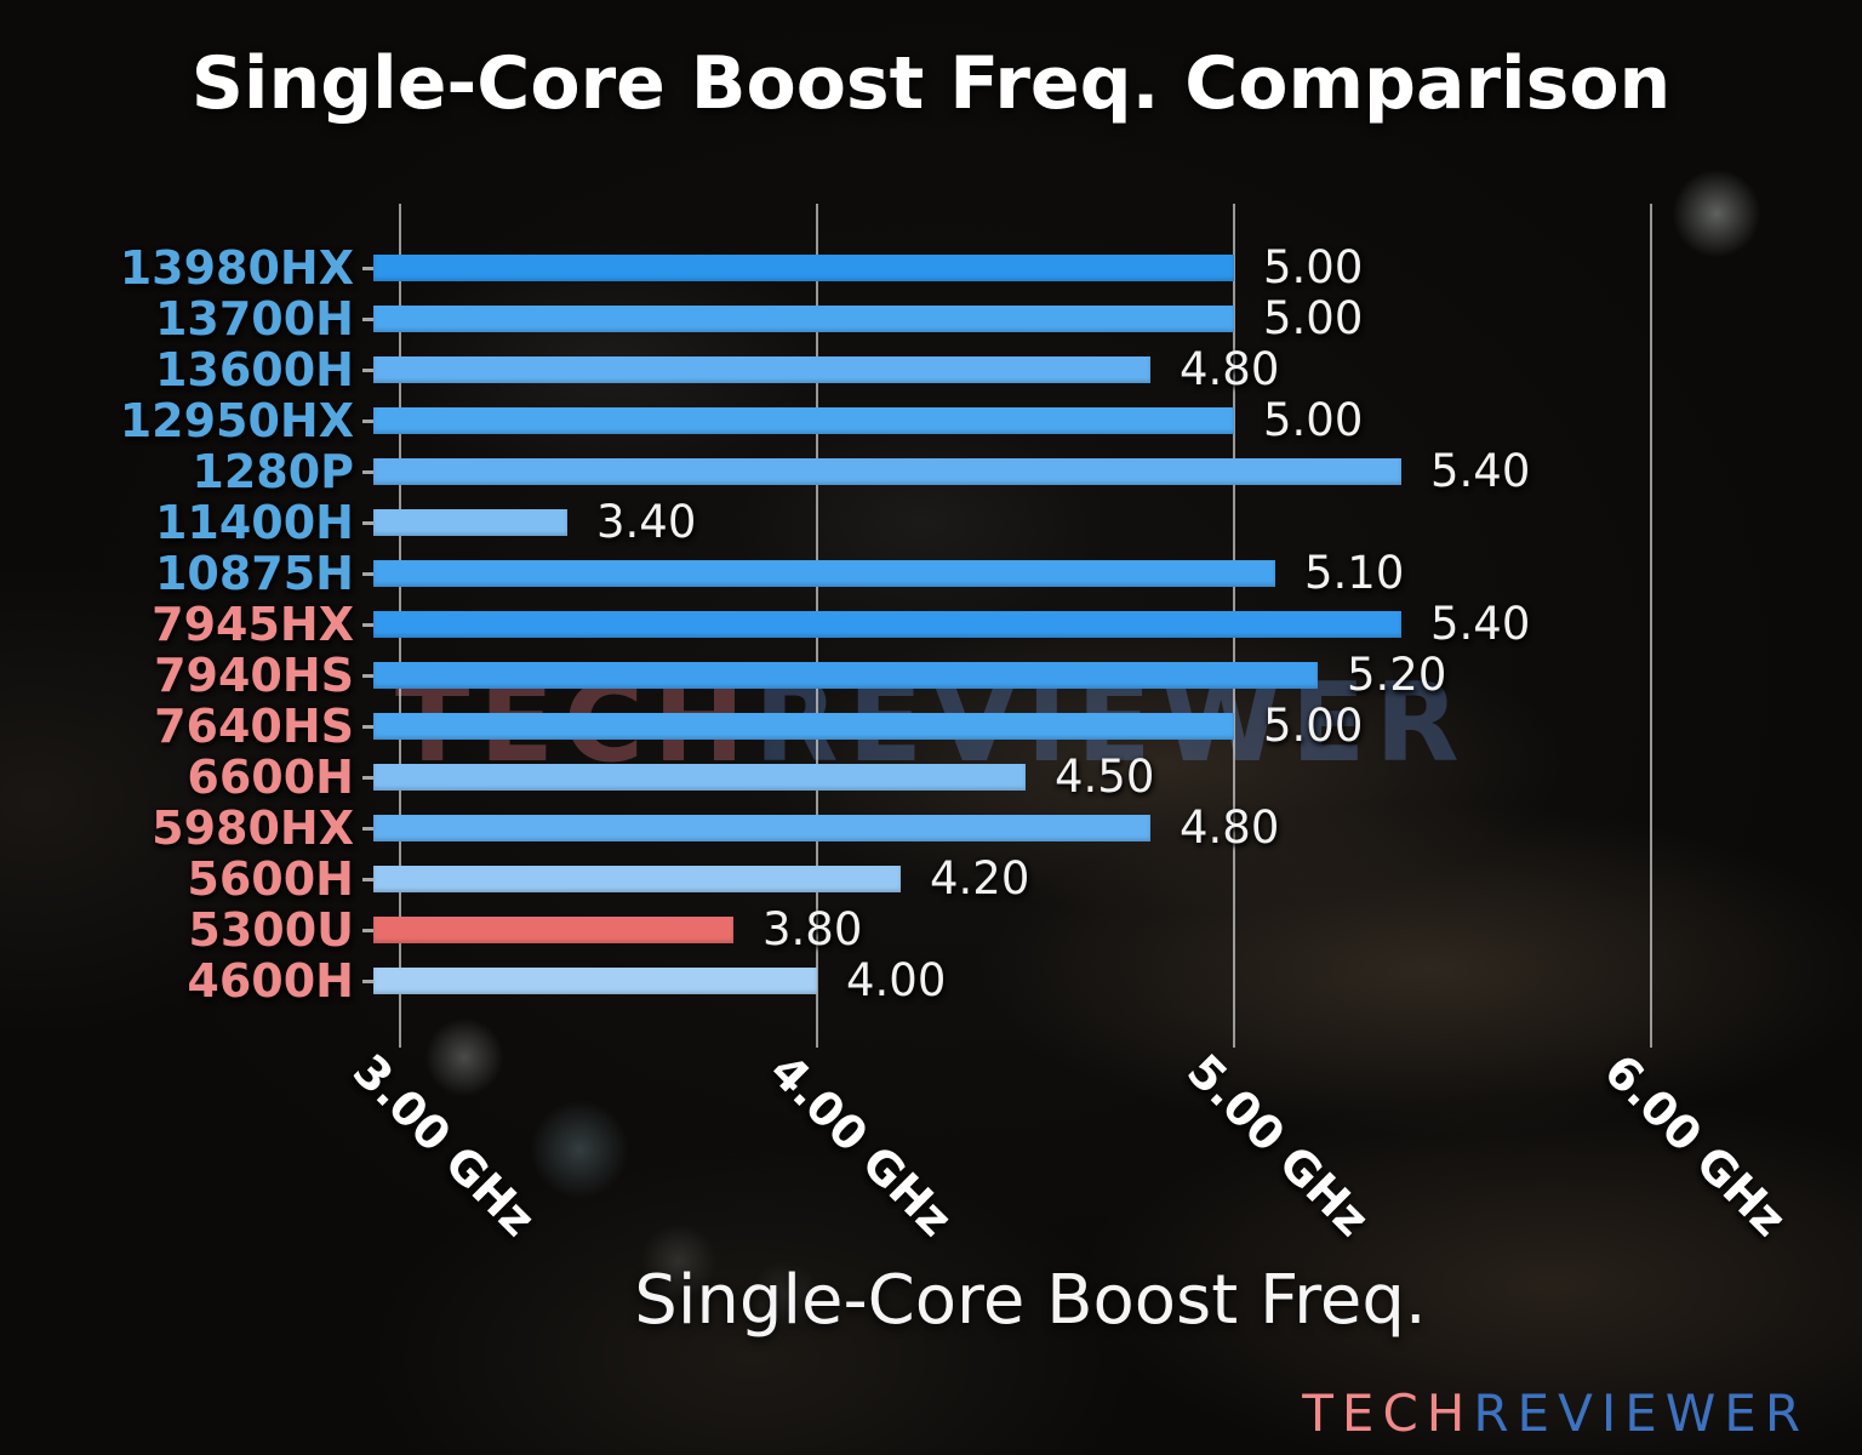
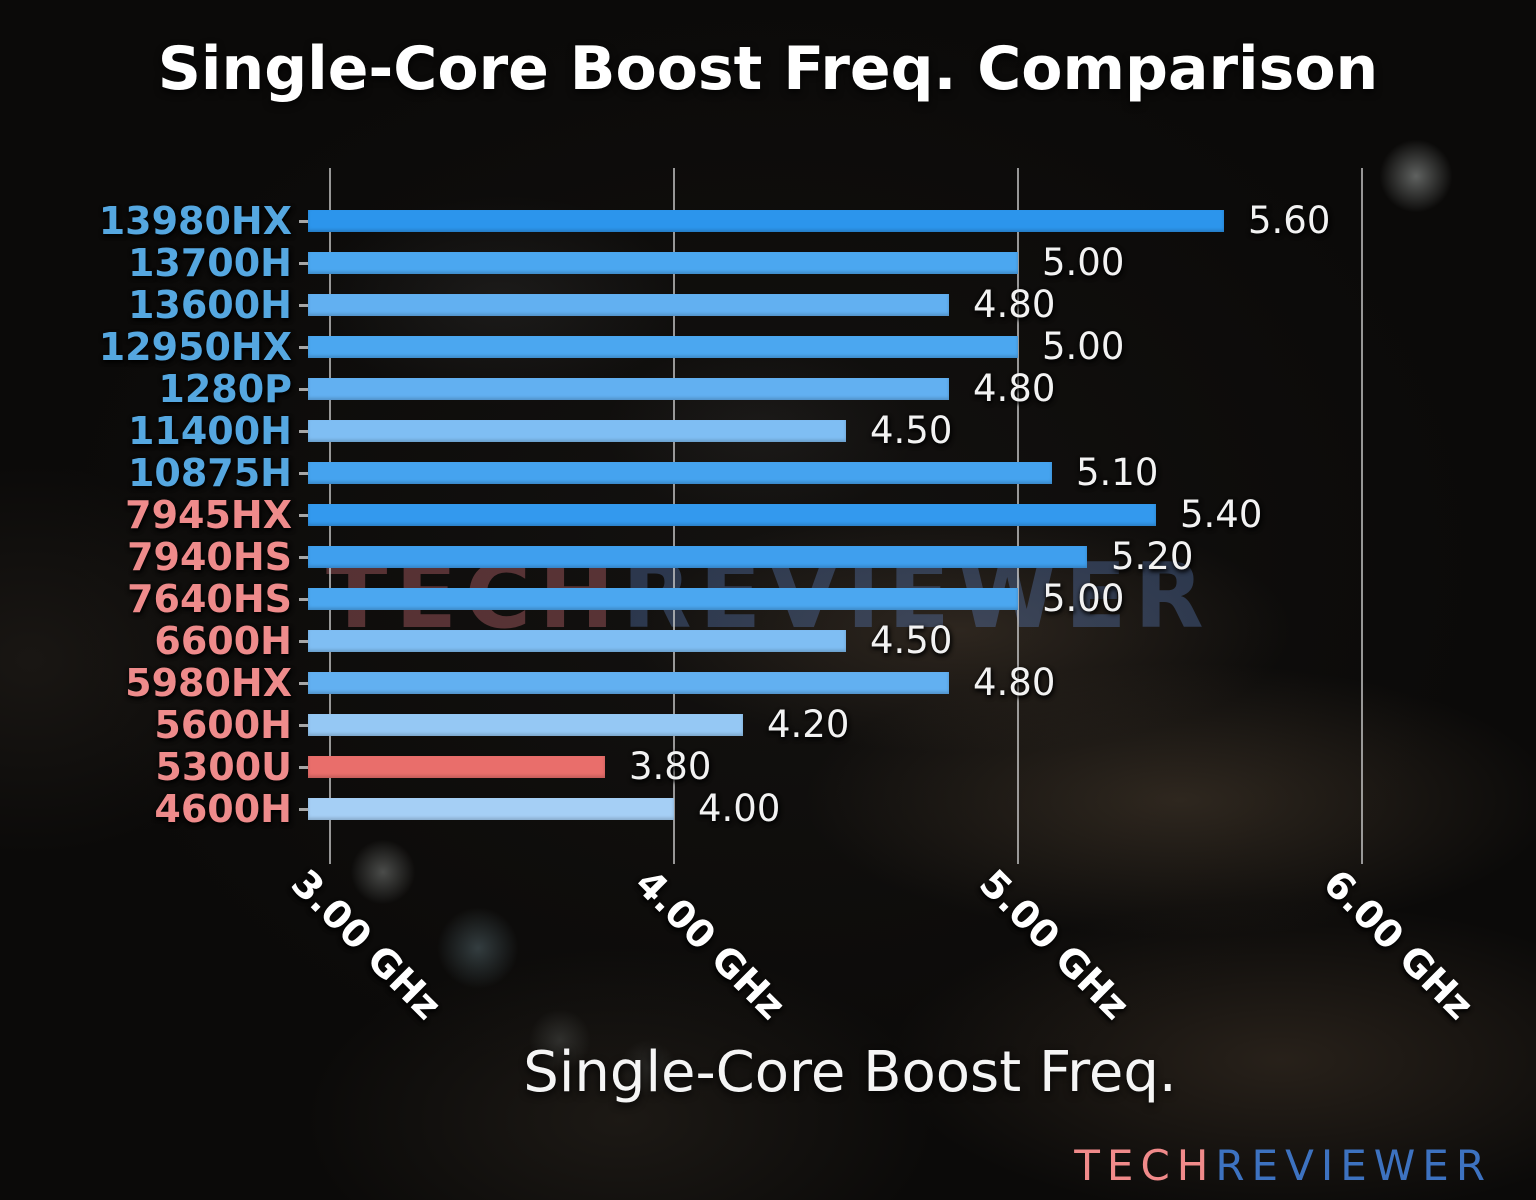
13980HX: 5.00 -> 5.60
1280P: 5.40 -> 4.80
11400H: 3.40 -> 4.50
